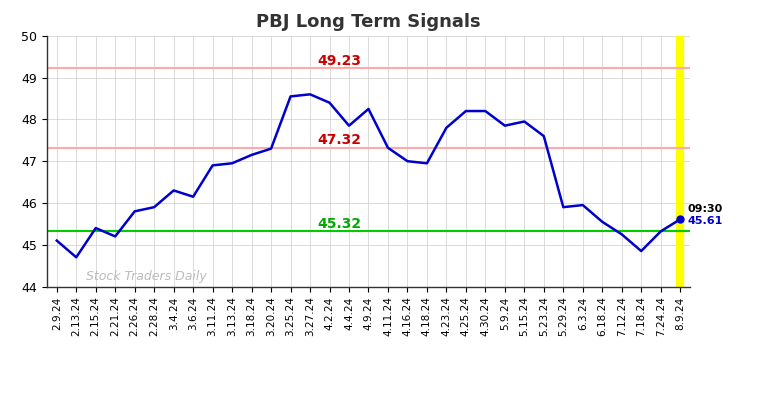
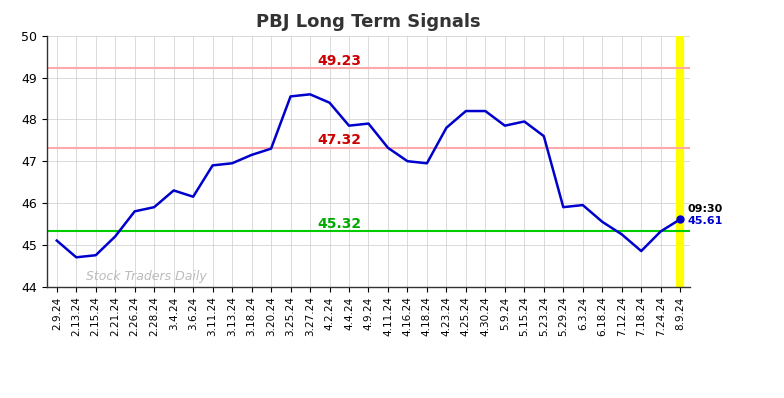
2.15.24: 45.40 -> 44.75
4.9.24: 48.25 -> 47.90
